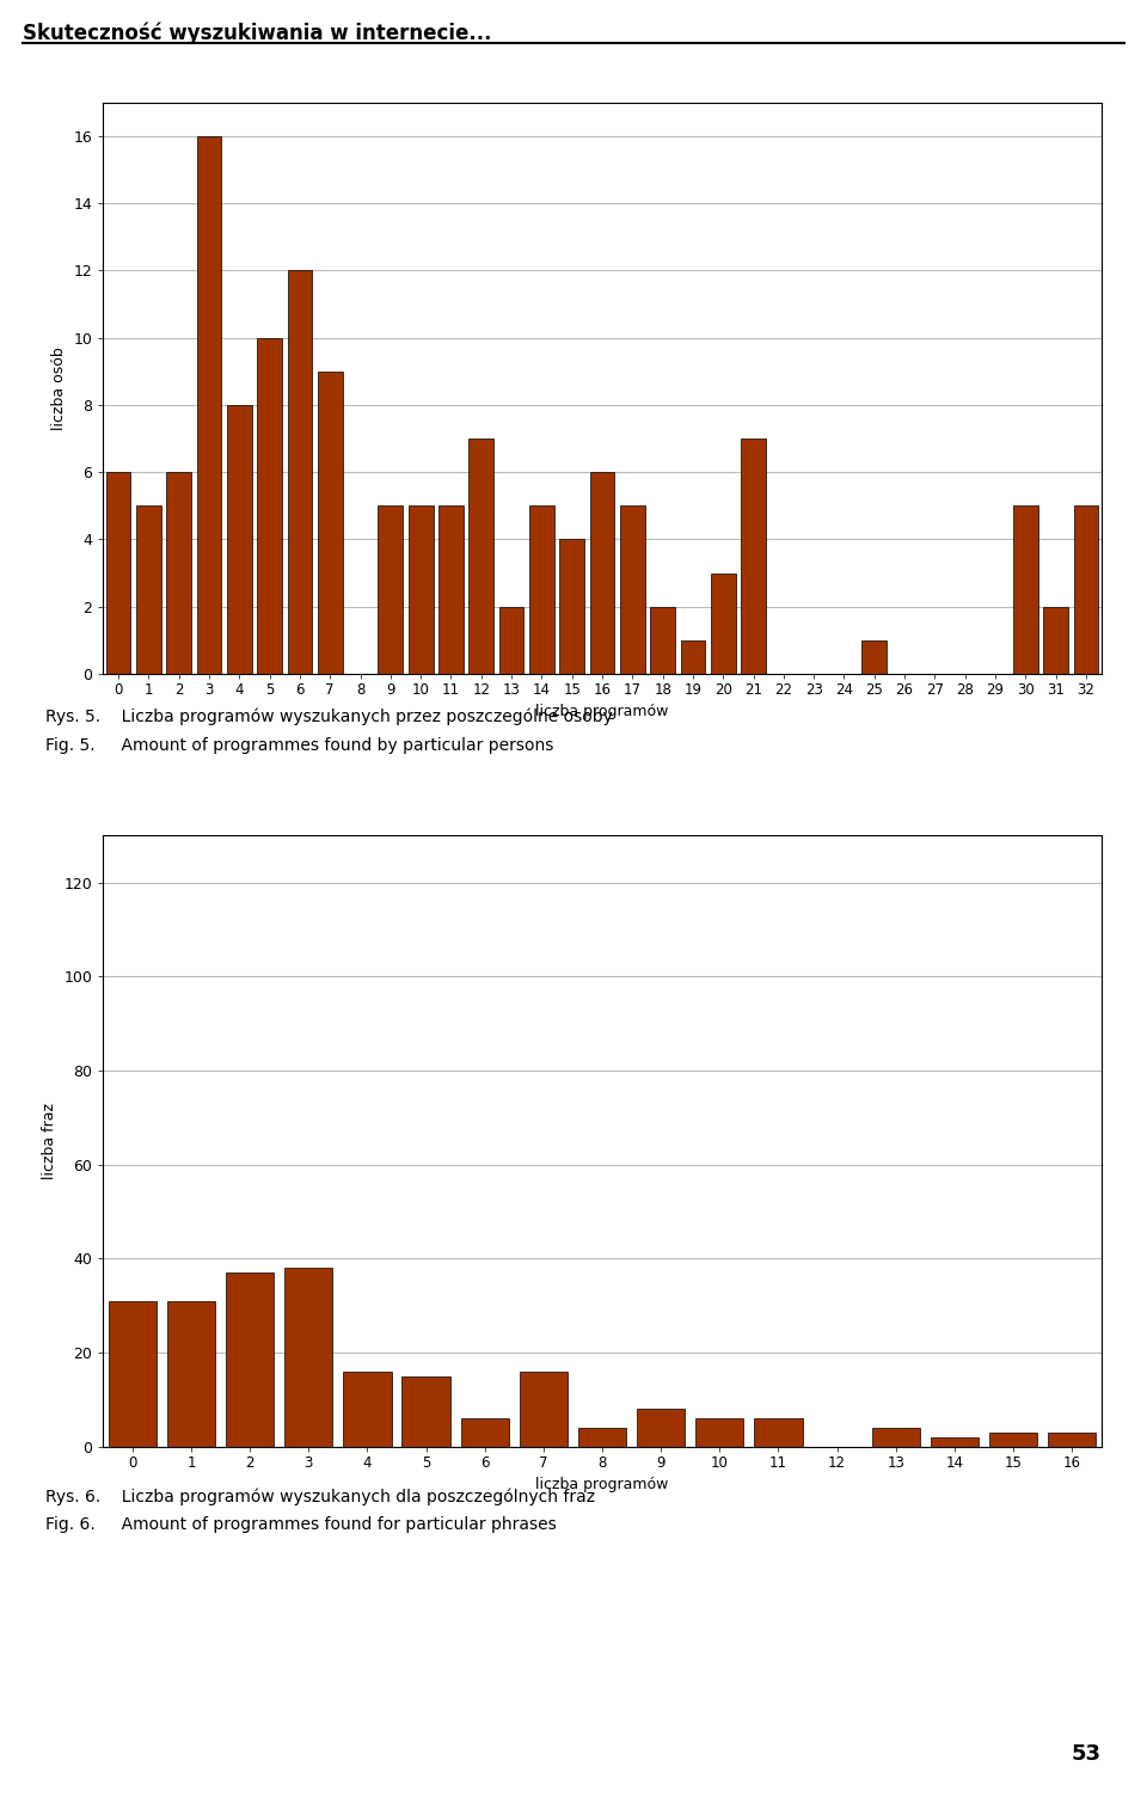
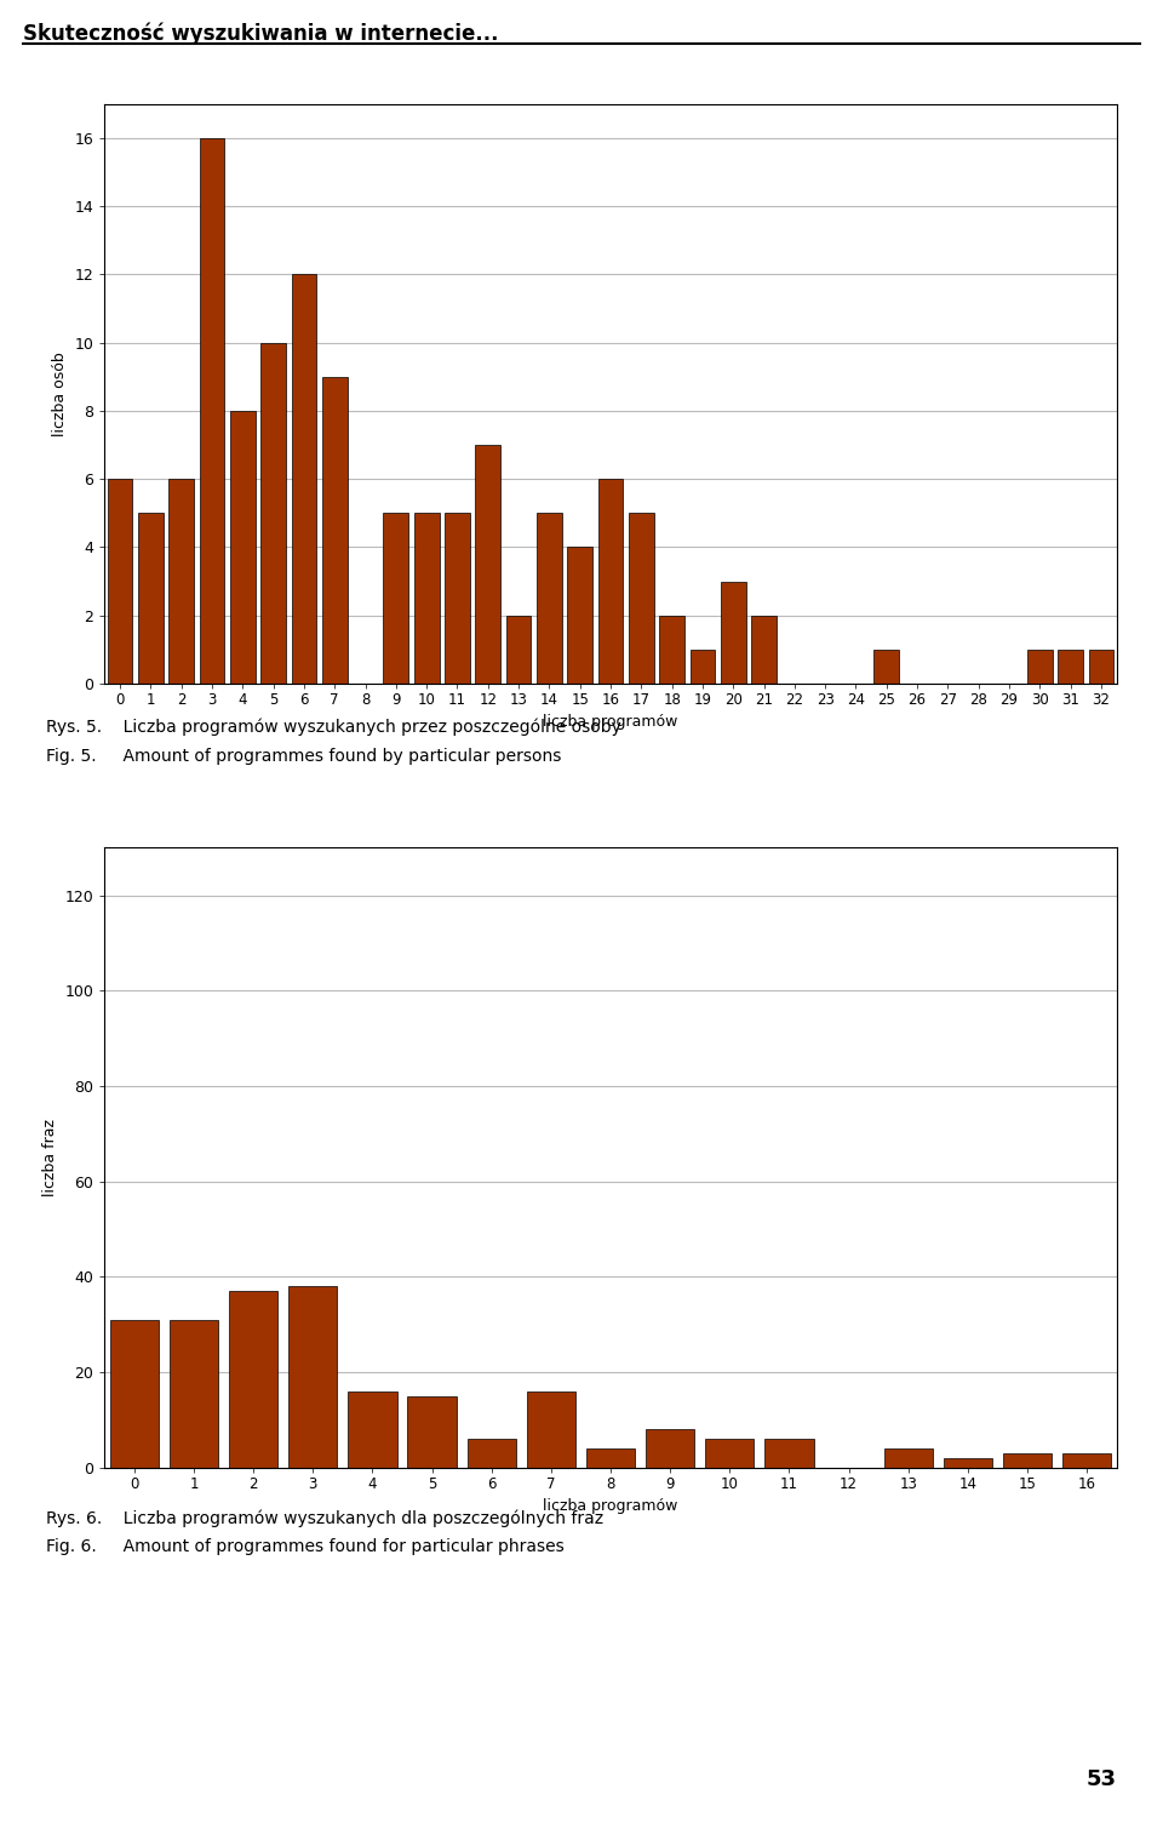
21: 7 -> 2
30: 5 -> 1
31: 2 -> 1
32: 5 -> 1
